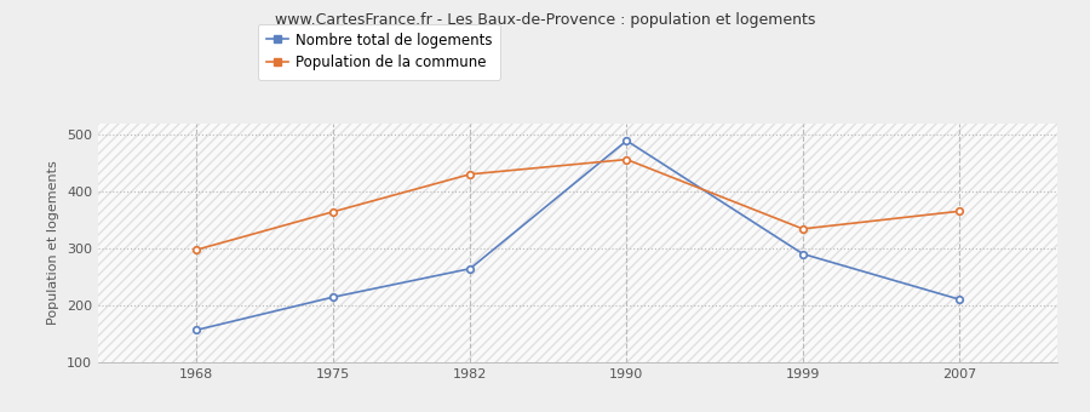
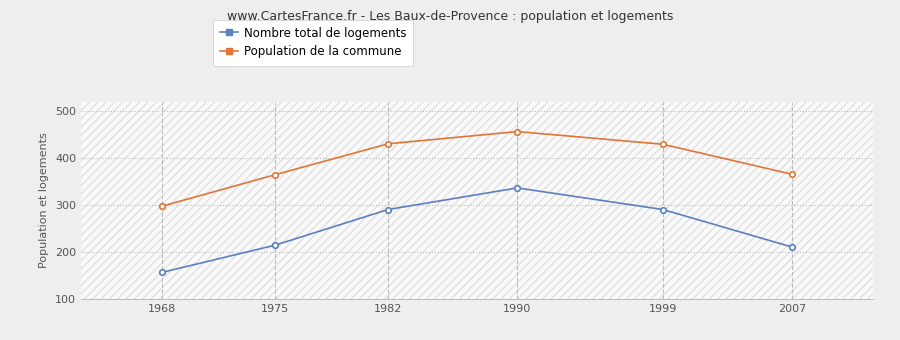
Nombre total de logements/1982: 265 -> 291
Nombre total de logements/1990: 490 -> 337
Population de la commune/1999: 335 -> 430
